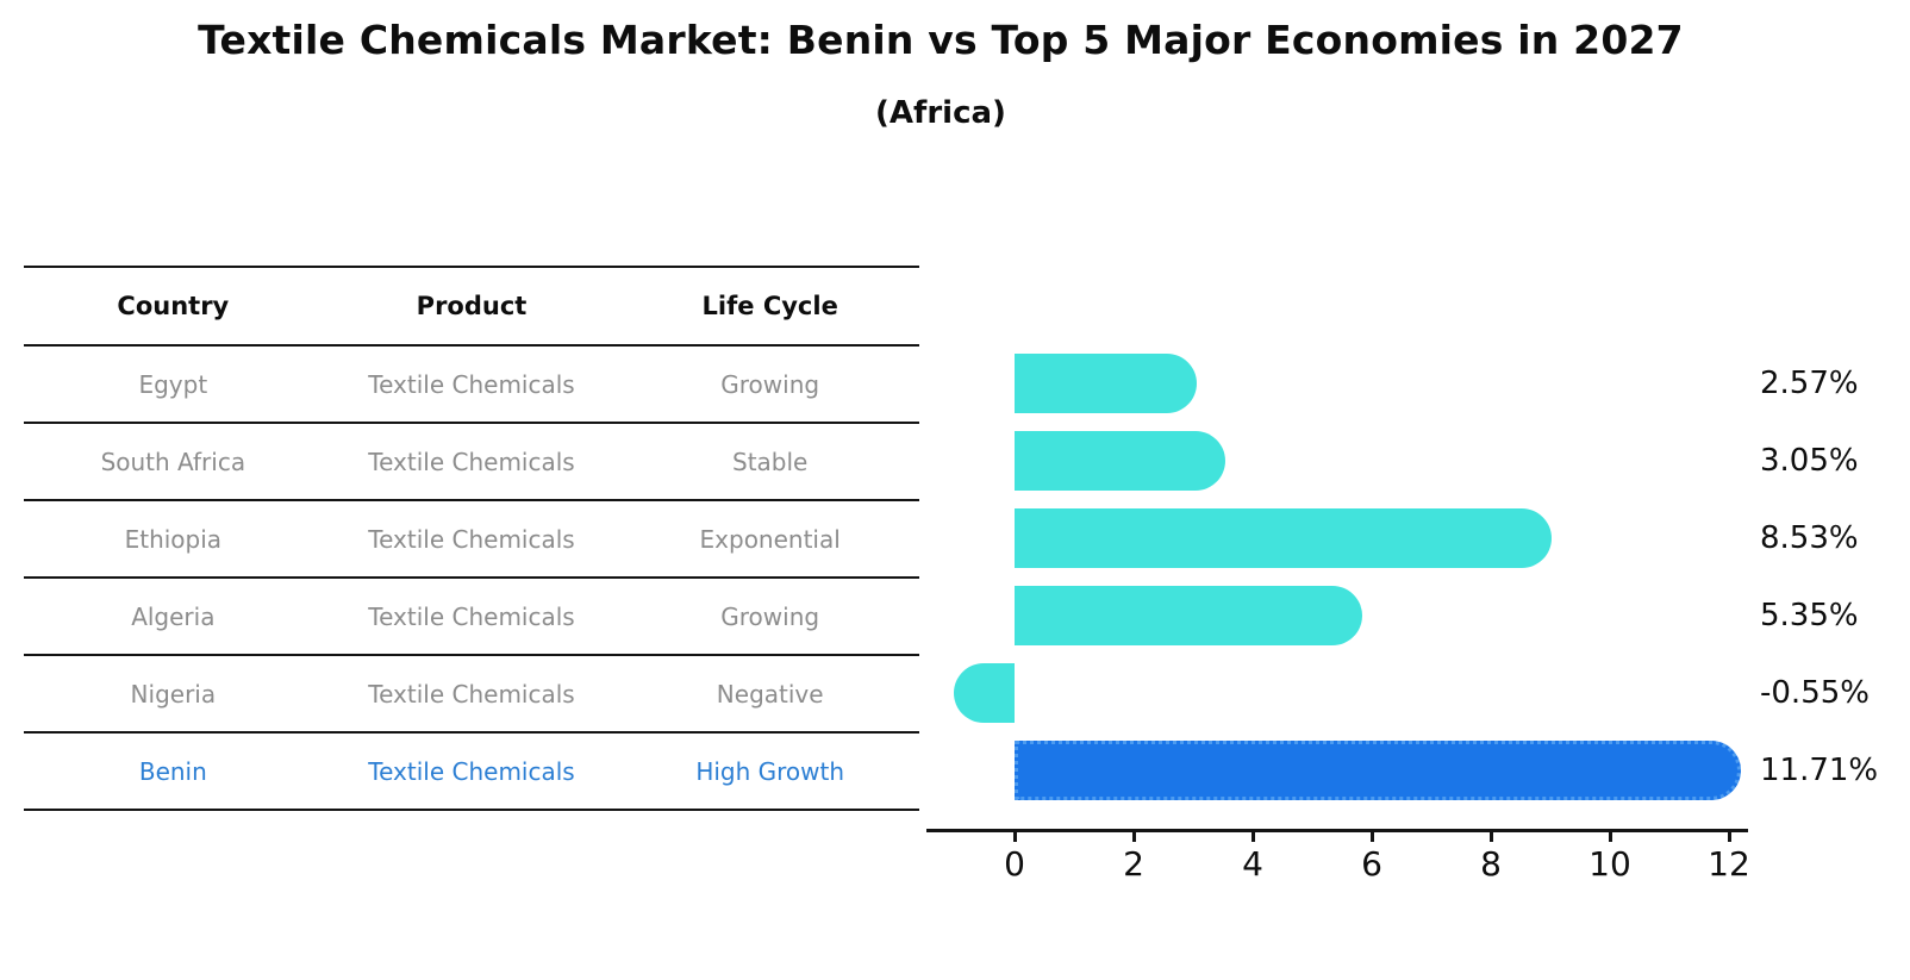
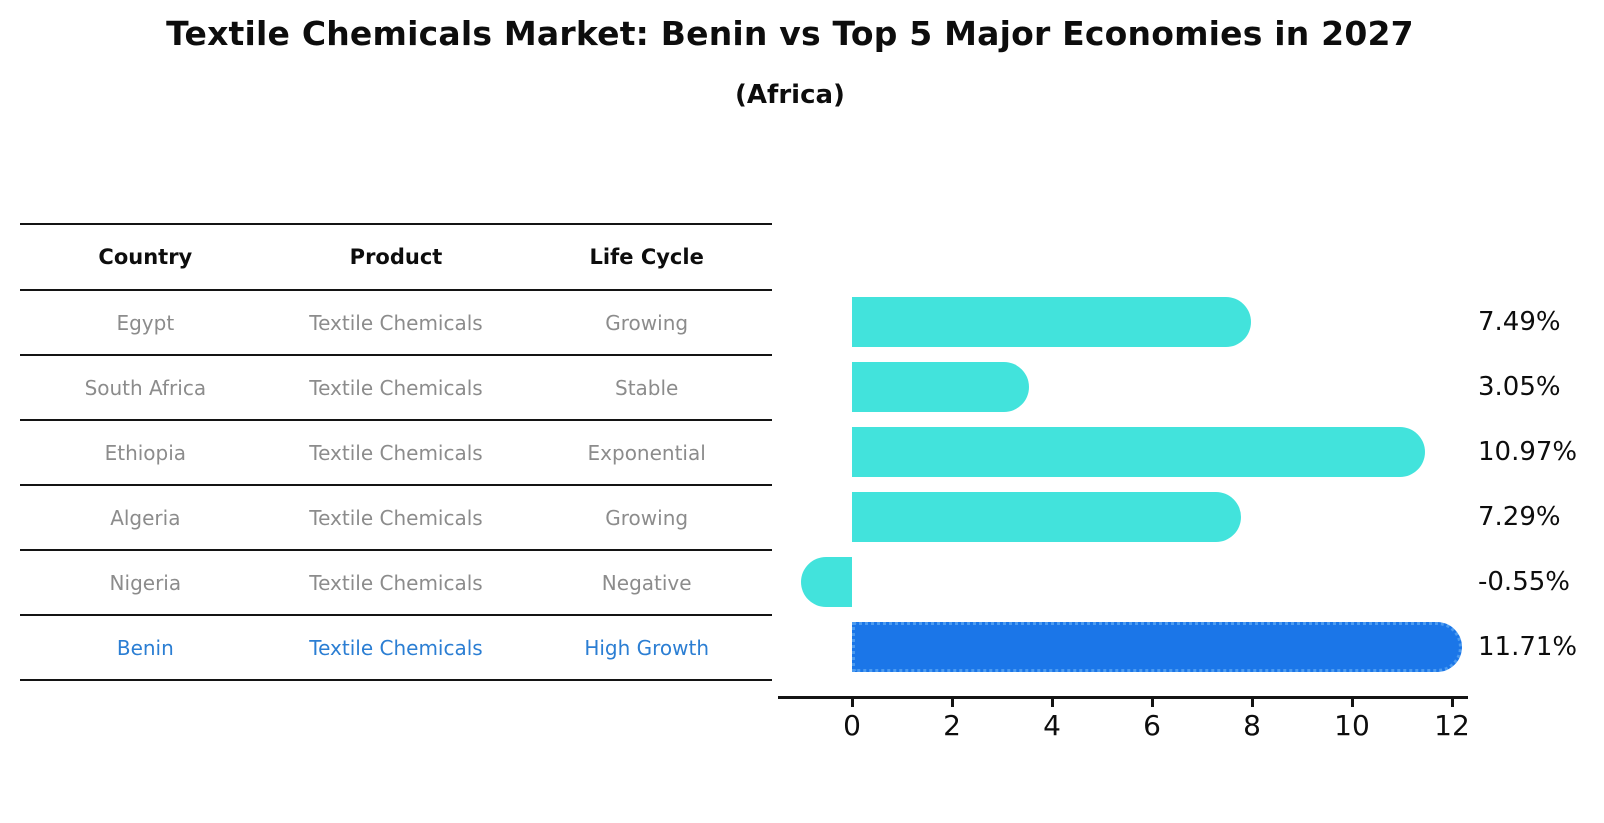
Egypt: 2.57% -> 7.49%
Ethiopia: 8.53% -> 10.97%
Algeria: 5.35% -> 7.29%
